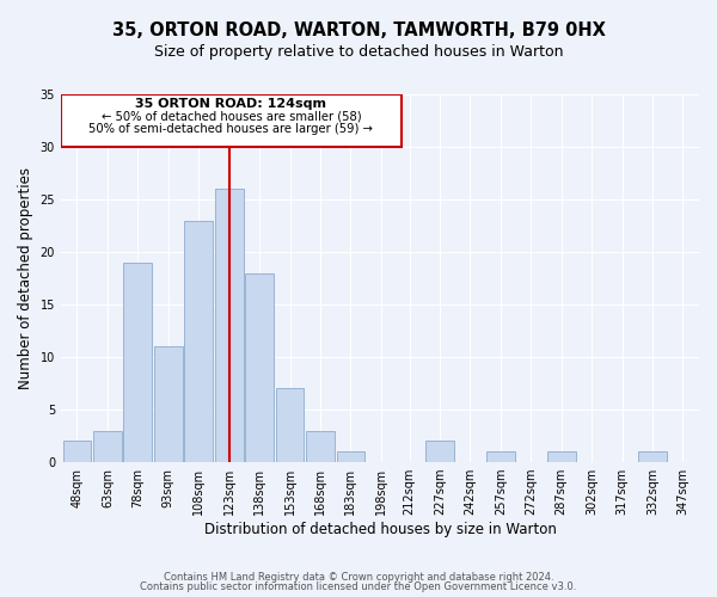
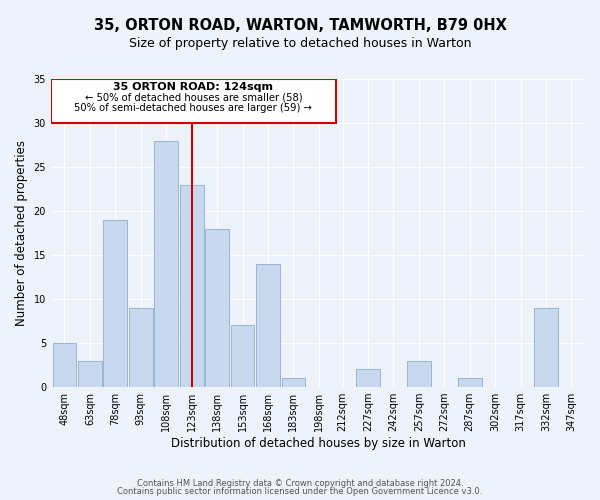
48sqm: 2 -> 5
93sqm: 11 -> 9
108sqm: 23 -> 28
123sqm: 26 -> 23
168sqm: 3 -> 14
257sqm: 1 -> 3
332sqm: 1 -> 9
